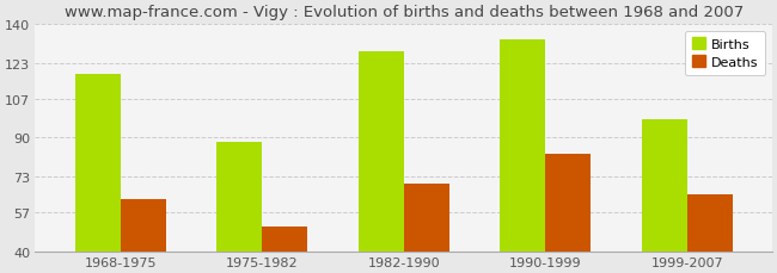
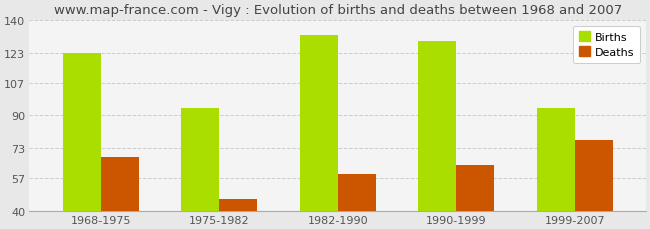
Births/1968-1975: 118 -> 123
Deaths/1968-1975: 63 -> 68
Births/1975-1982: 88 -> 94
Deaths/1975-1982: 51 -> 46
Births/1982-1990: 128 -> 132
Deaths/1982-1990: 70 -> 59
Births/1990-1999: 133 -> 129
Deaths/1990-1999: 83 -> 64
Births/1999-2007: 98 -> 94
Deaths/1999-2007: 65 -> 77
